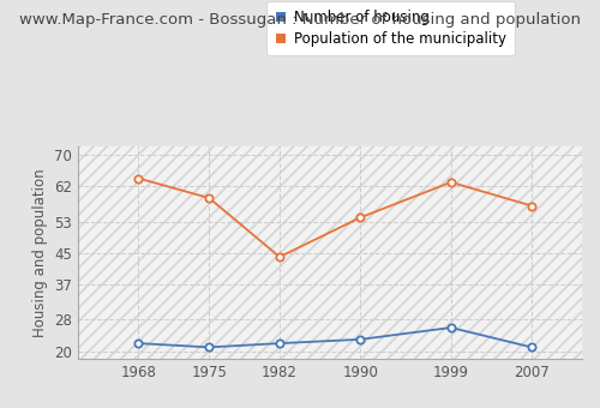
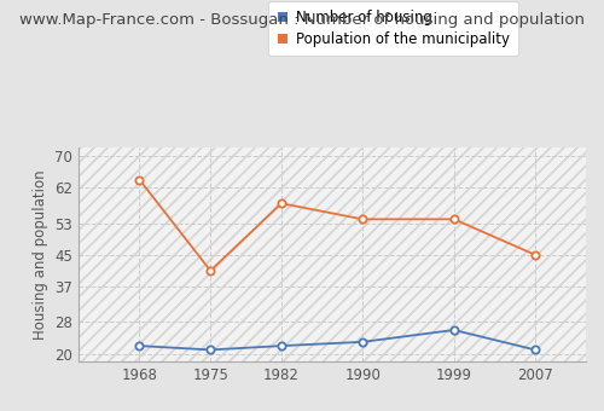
Population of the municipality/1975: 59 -> 41
Population of the municipality/1982: 44 -> 58
Population of the municipality/1999: 63 -> 54
Population of the municipality/2007: 57 -> 45
